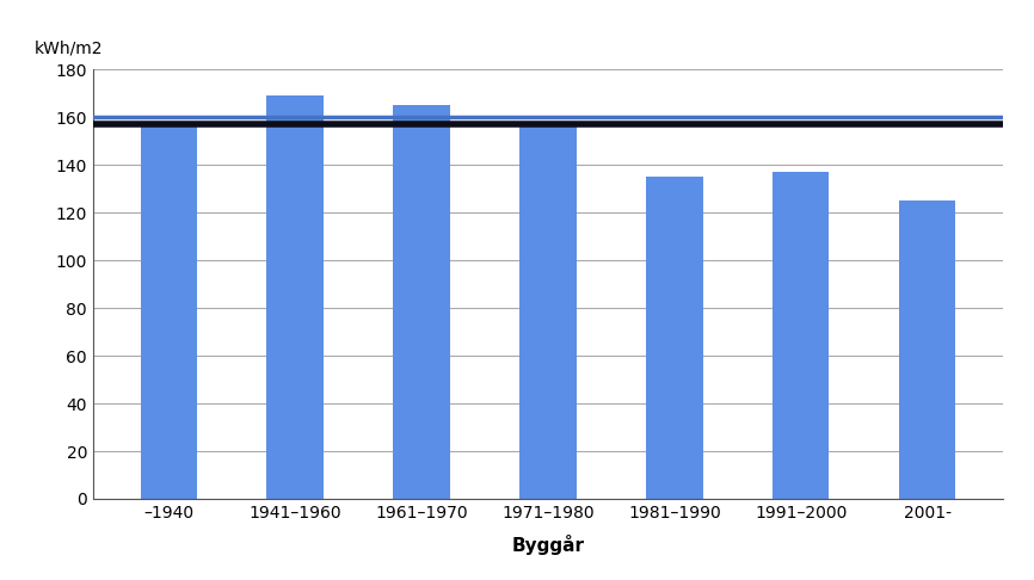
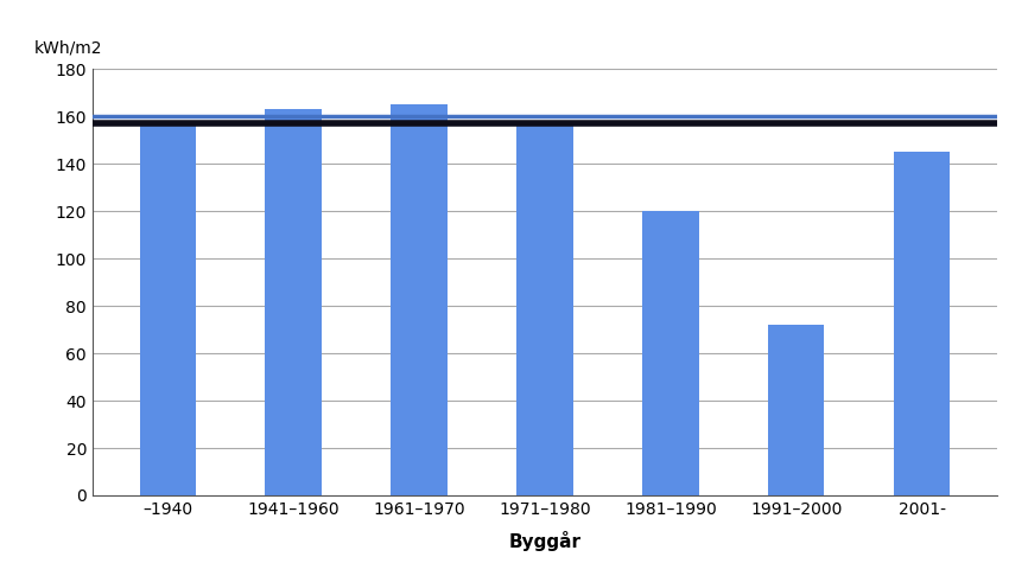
1941–1960: 169 -> 163
1981–1990: 135 -> 120
1991–2000: 137 -> 72
2001-: 125 -> 145
